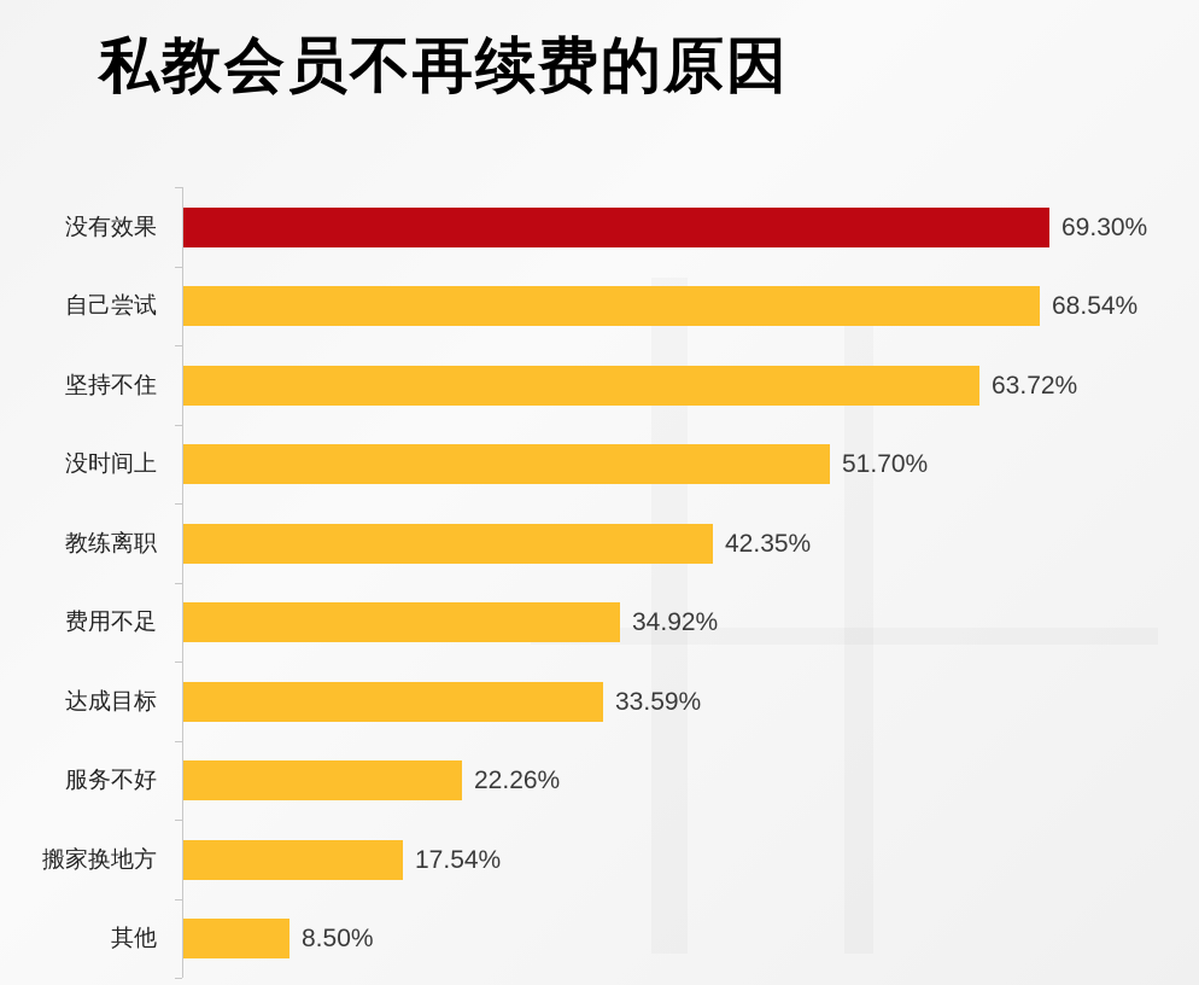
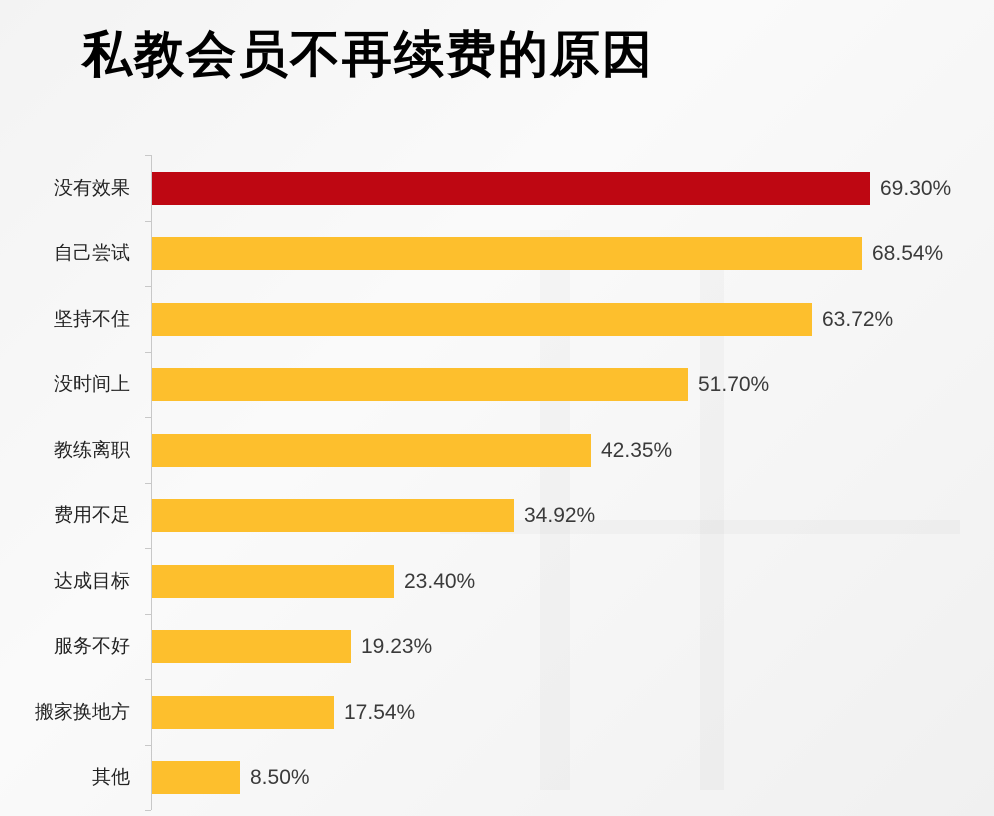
达成目标: 33.59% -> 23.40%
服务不好: 22.26% -> 19.23%
